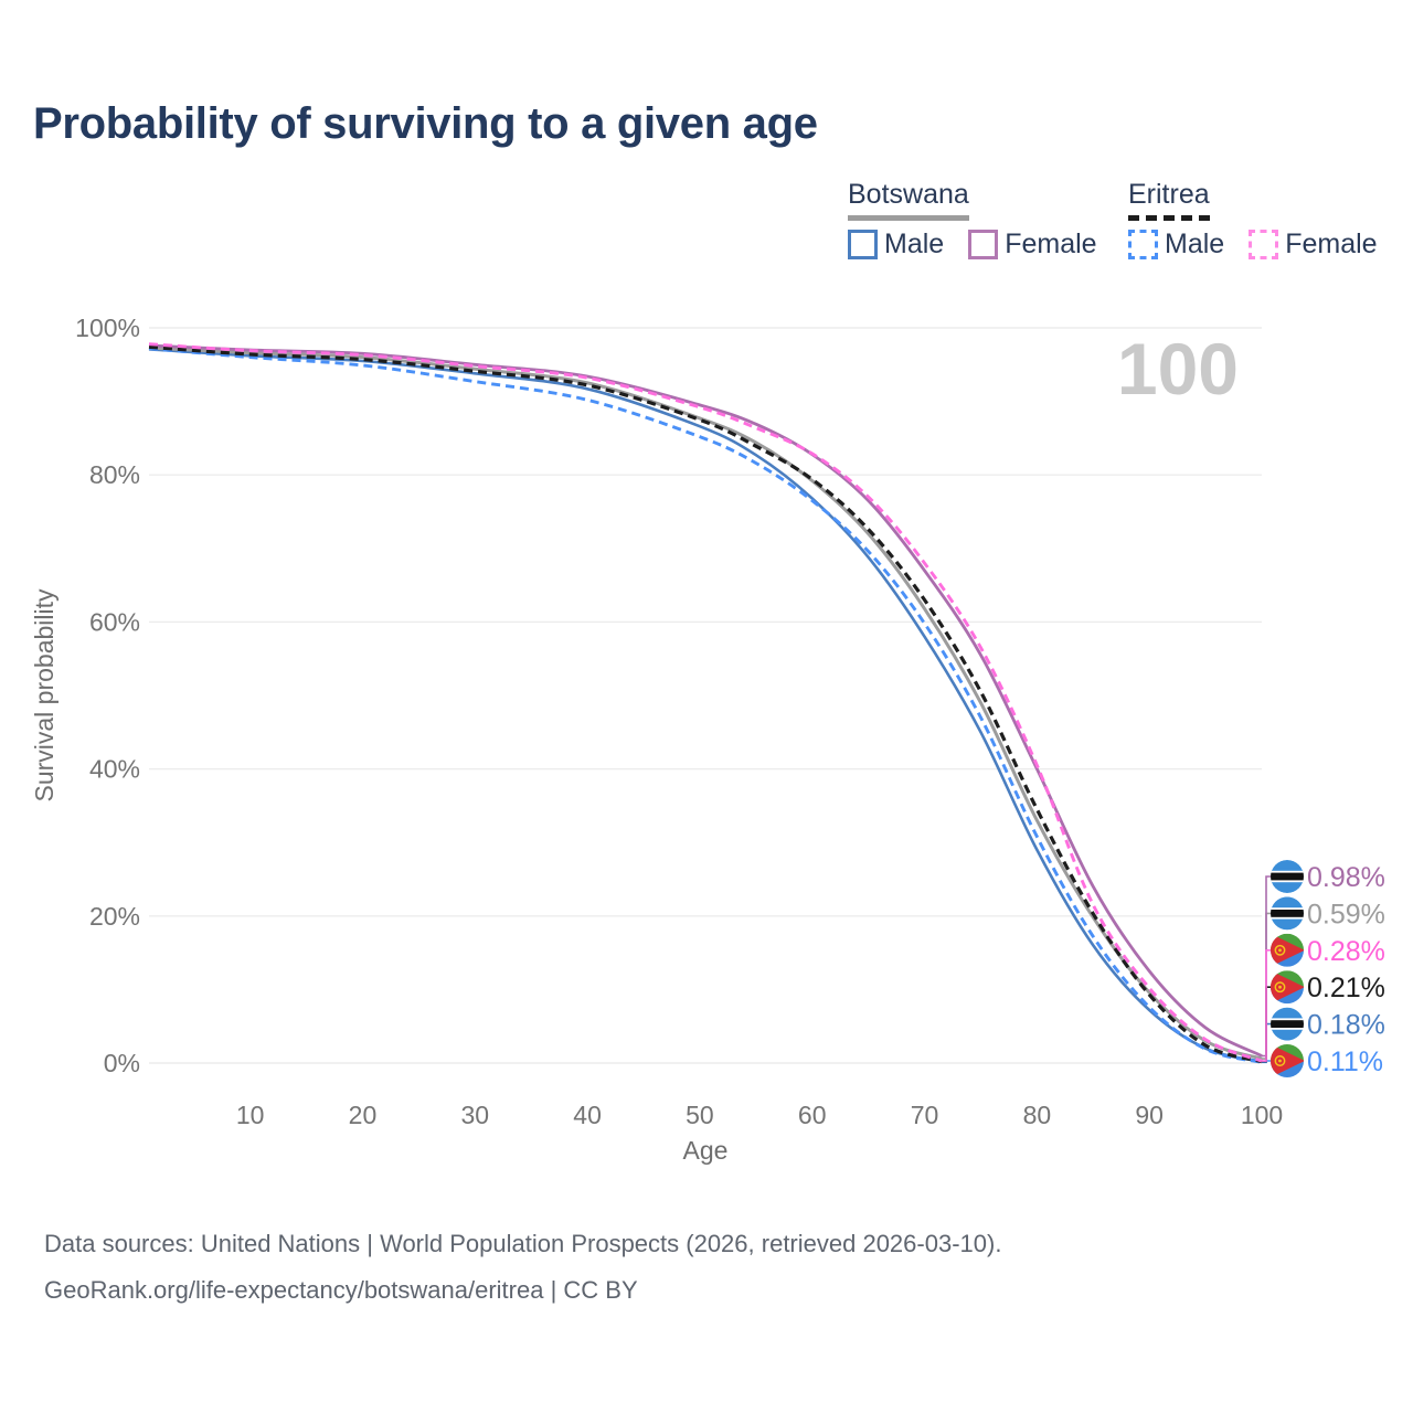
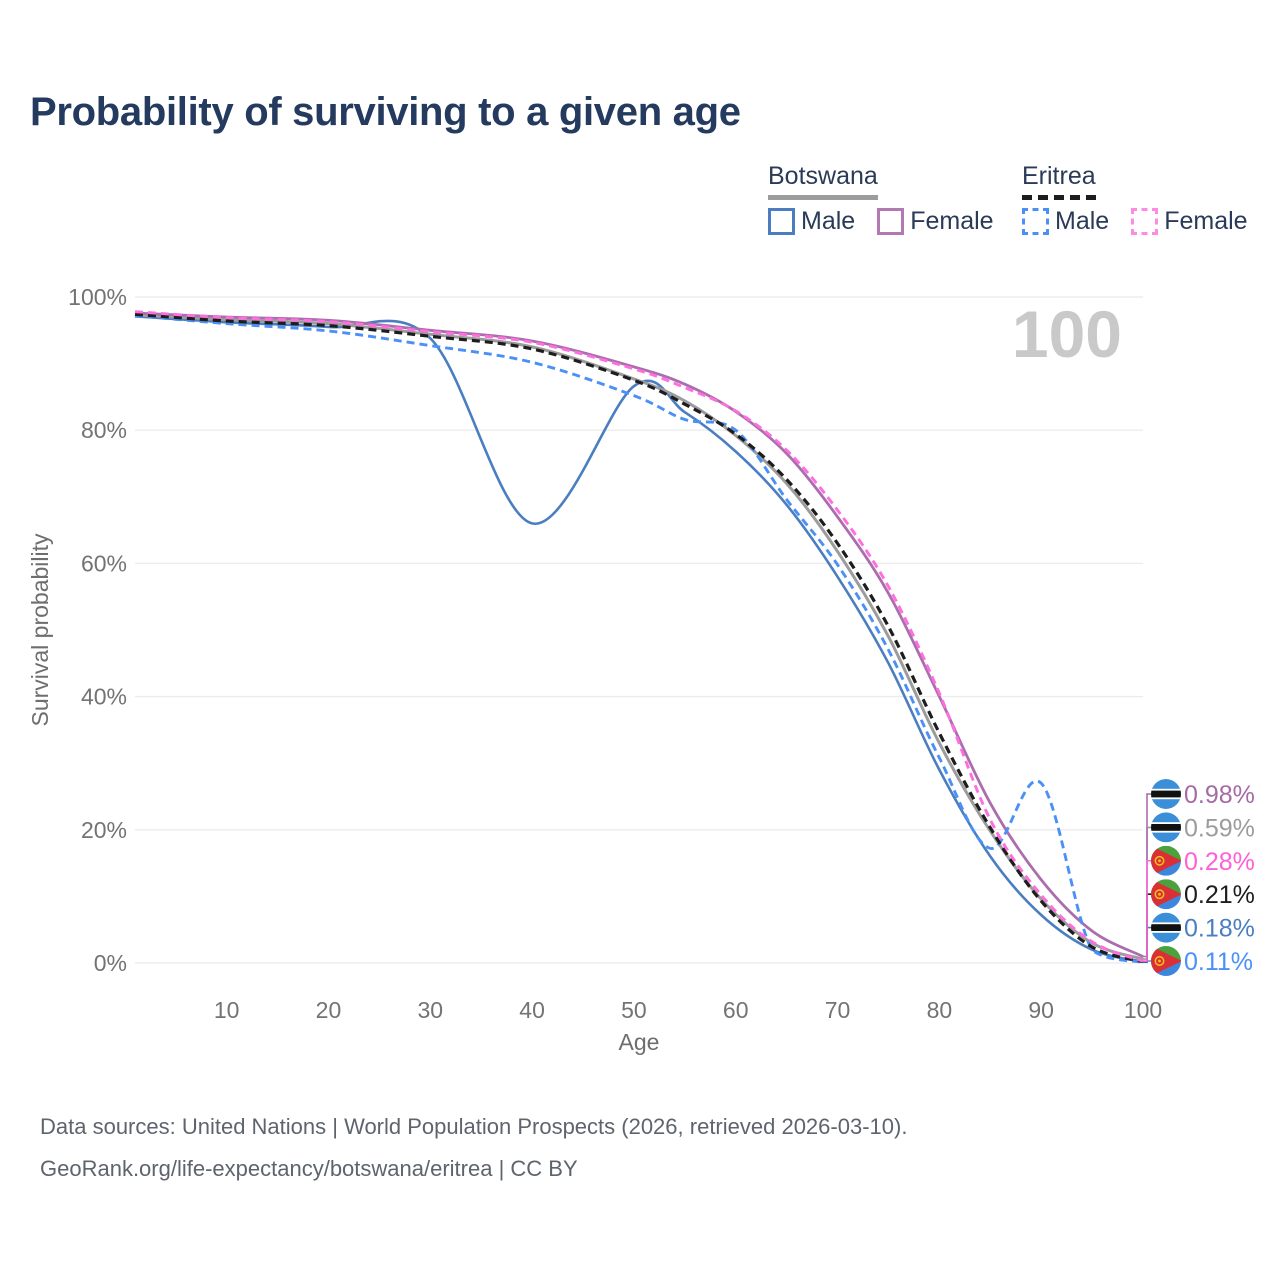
Botswana Male/40: 92% -> 66%
Eritrea Male/60: 76% -> 80%
Eritrea Male/90: 8% -> 27%
